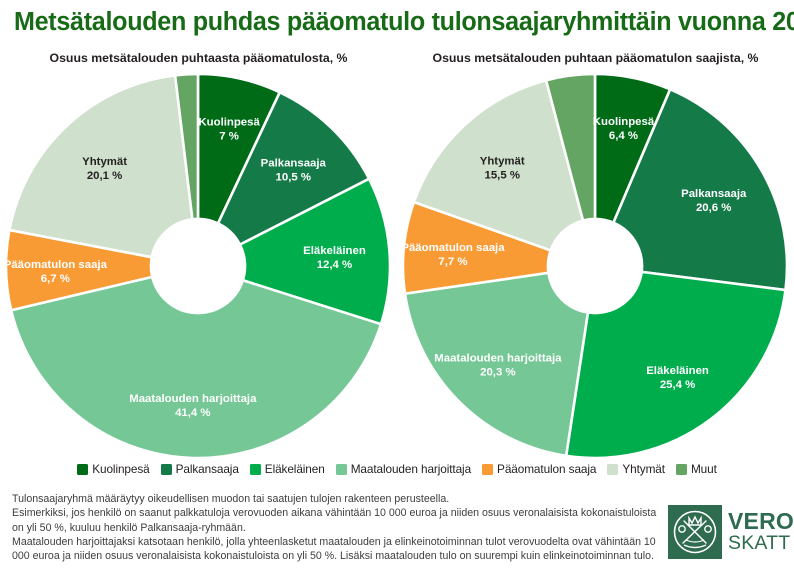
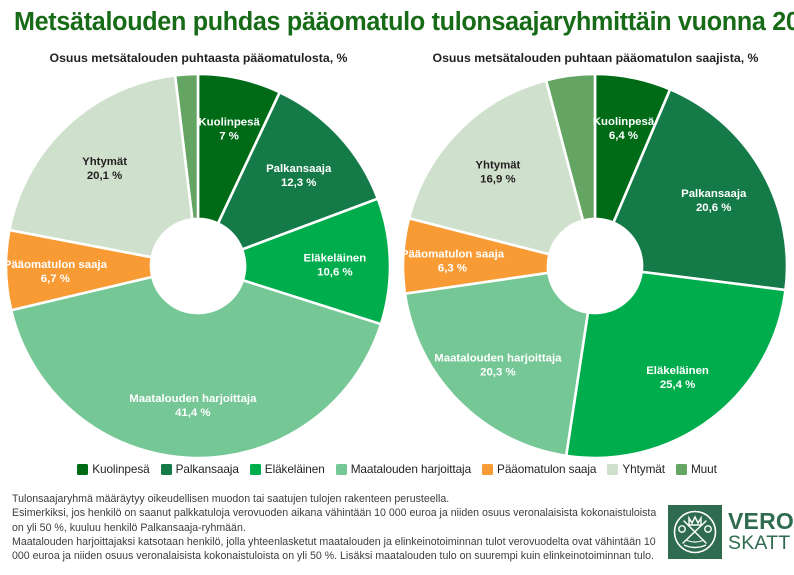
Osuus metsätalouden puhtaasta pääomatulosta, %/Palkansaaja: 10,5 -> 12,3
Osuus metsätalouden puhtaasta pääomatulosta, %/Eläkeläinen: 12,4 -> 10,6
Osuus metsätalouden puhtaan pääomatulon saajista, %/Pääomatulon saaja: 7,7 -> 6,3
Osuus metsätalouden puhtaan pääomatulon saajista, %/Yhtymät: 15,5 -> 16,9
